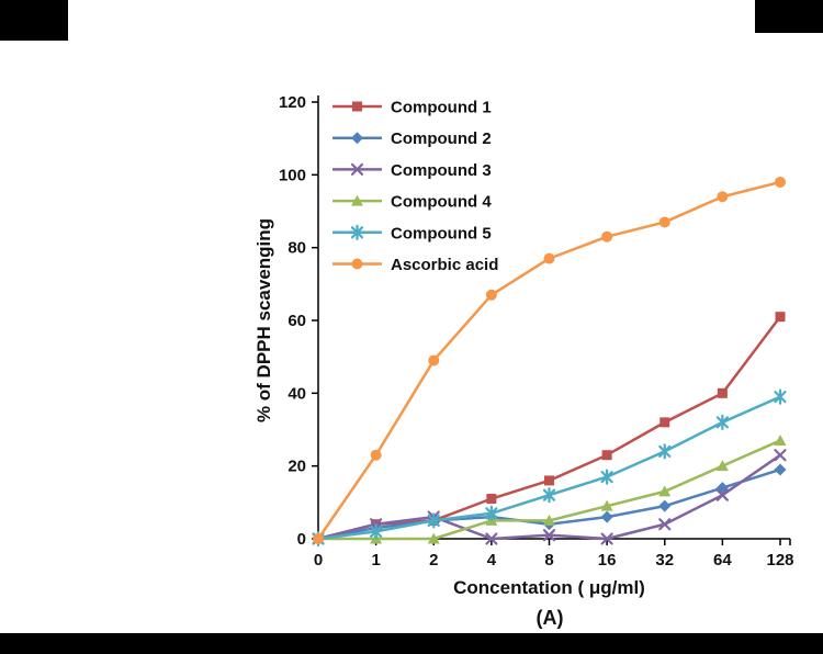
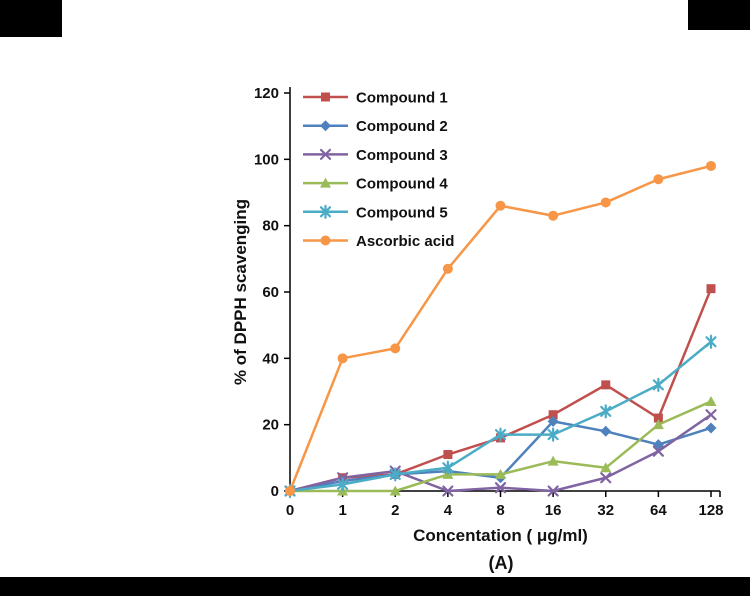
Ascorbic acid/1: 23 -> 40
Ascorbic acid/2: 49 -> 43
Compound 5/8: 12 -> 17
Ascorbic acid/8: 77 -> 86
Compound 2/16: 6 -> 21
Compound 2/32: 9 -> 18
Compound 4/32: 13 -> 7
Compound 1/64: 40 -> 22
Compound 5/128: 39 -> 45
